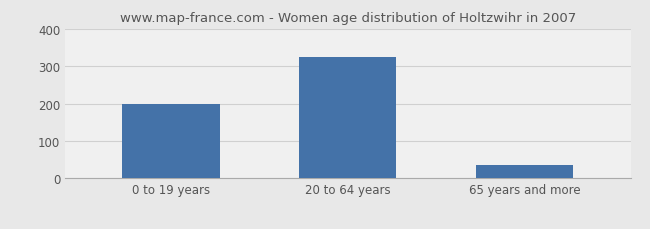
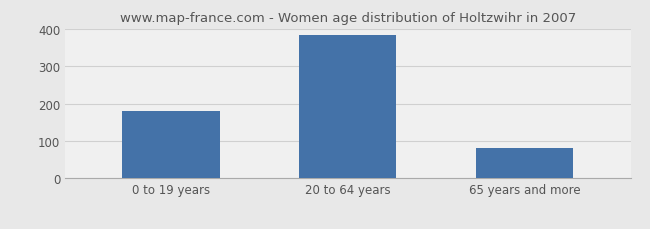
0 to 19 years: 200 -> 180
20 to 64 years: 325 -> 383
65 years and more: 35 -> 82
